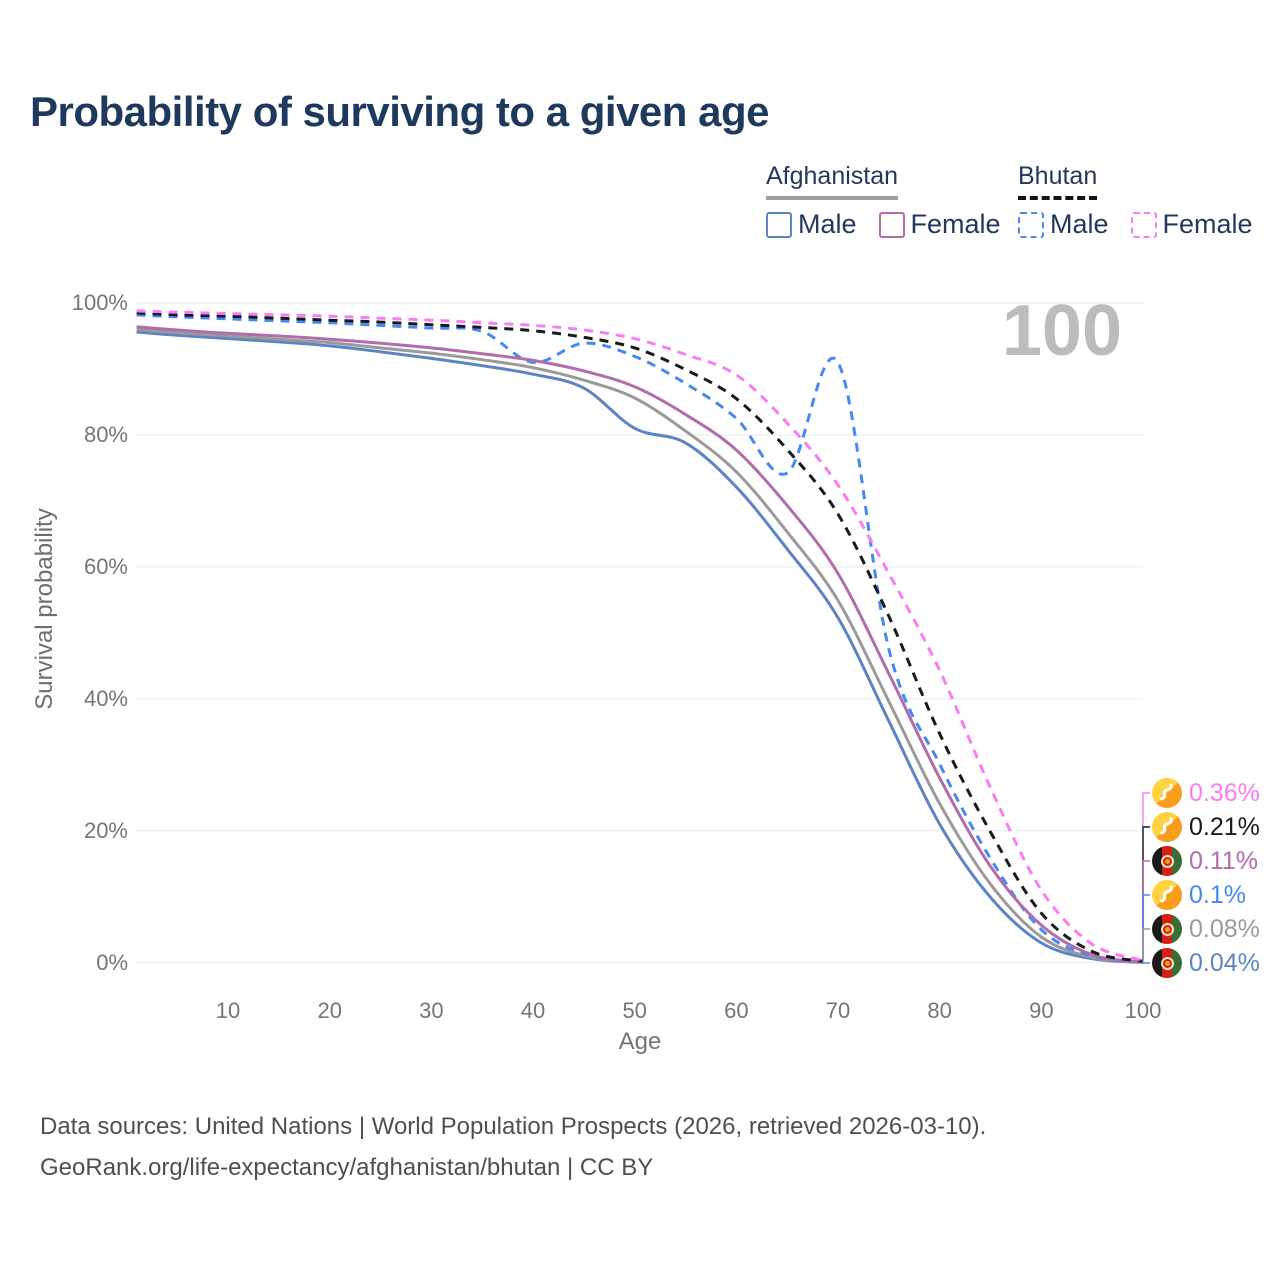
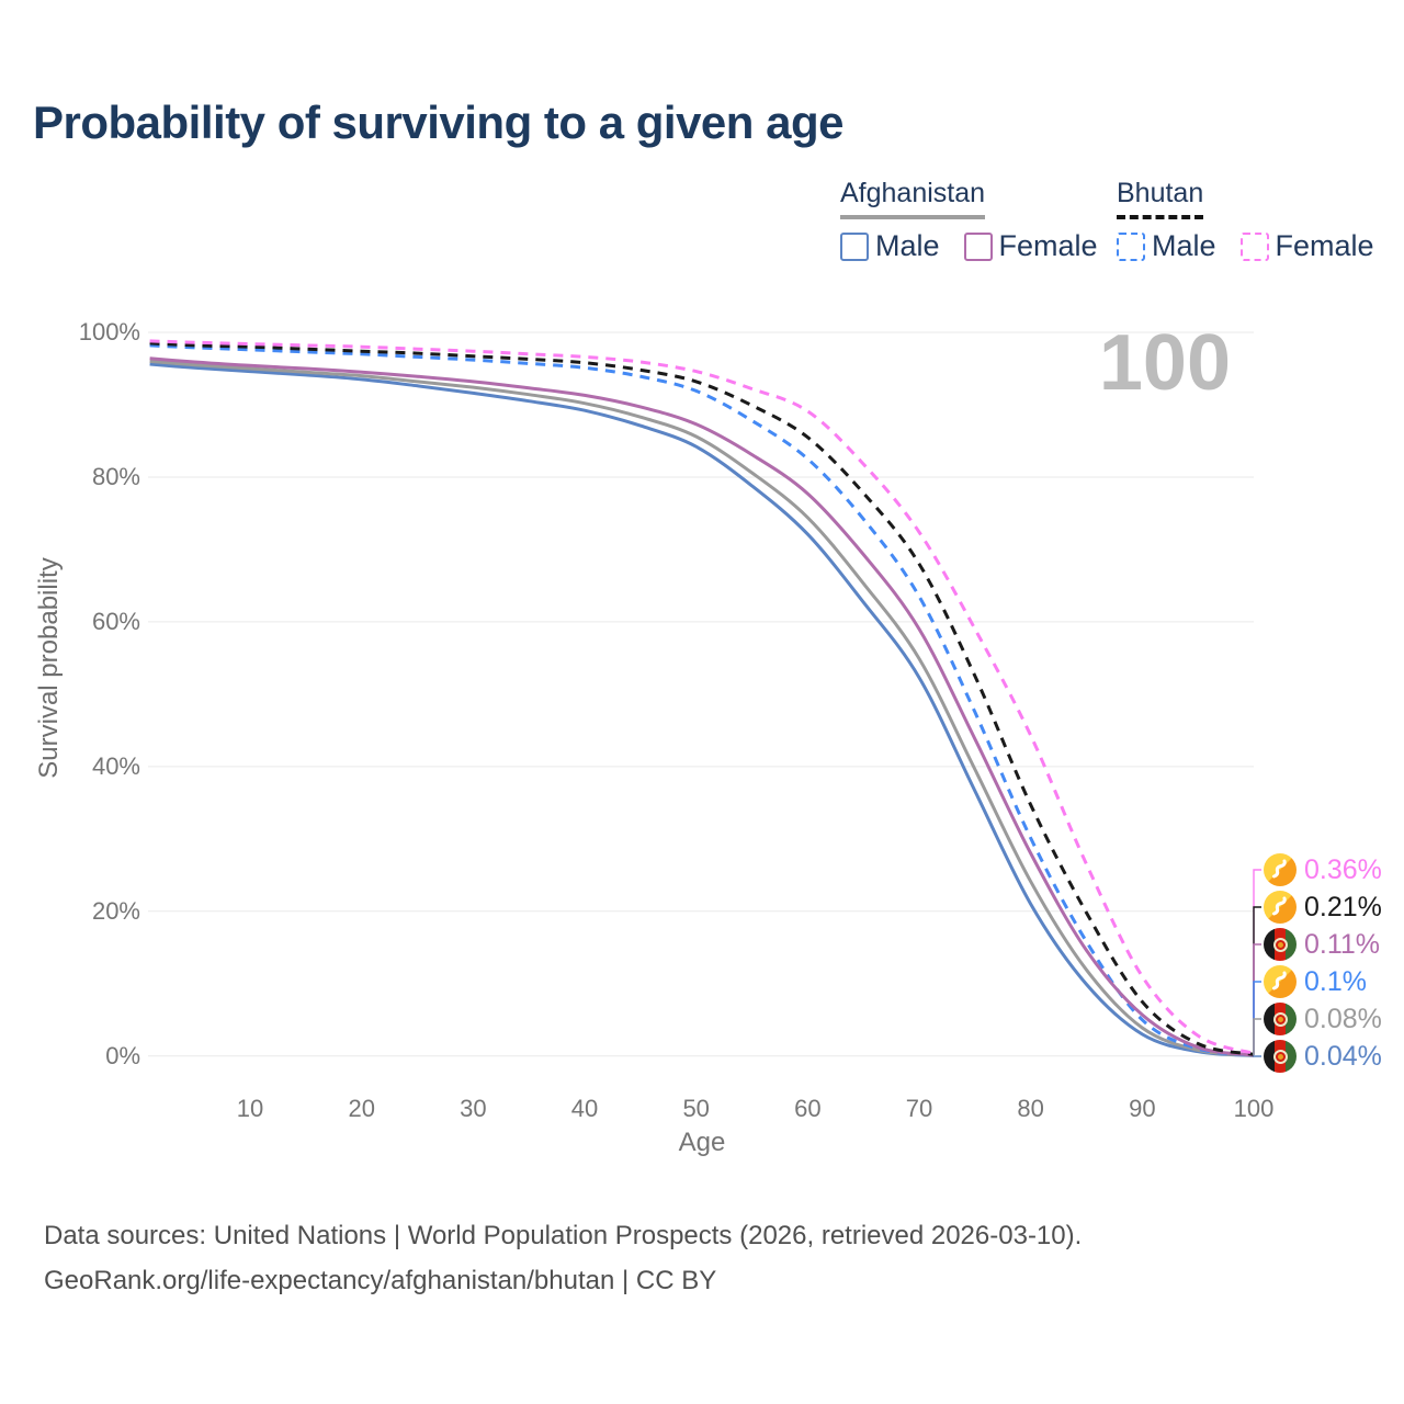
Bhutan Male/40: 91% -> 95%
Afghanistan Male/50: 81% -> 84%
Bhutan Male/70: 91% -> 64%
